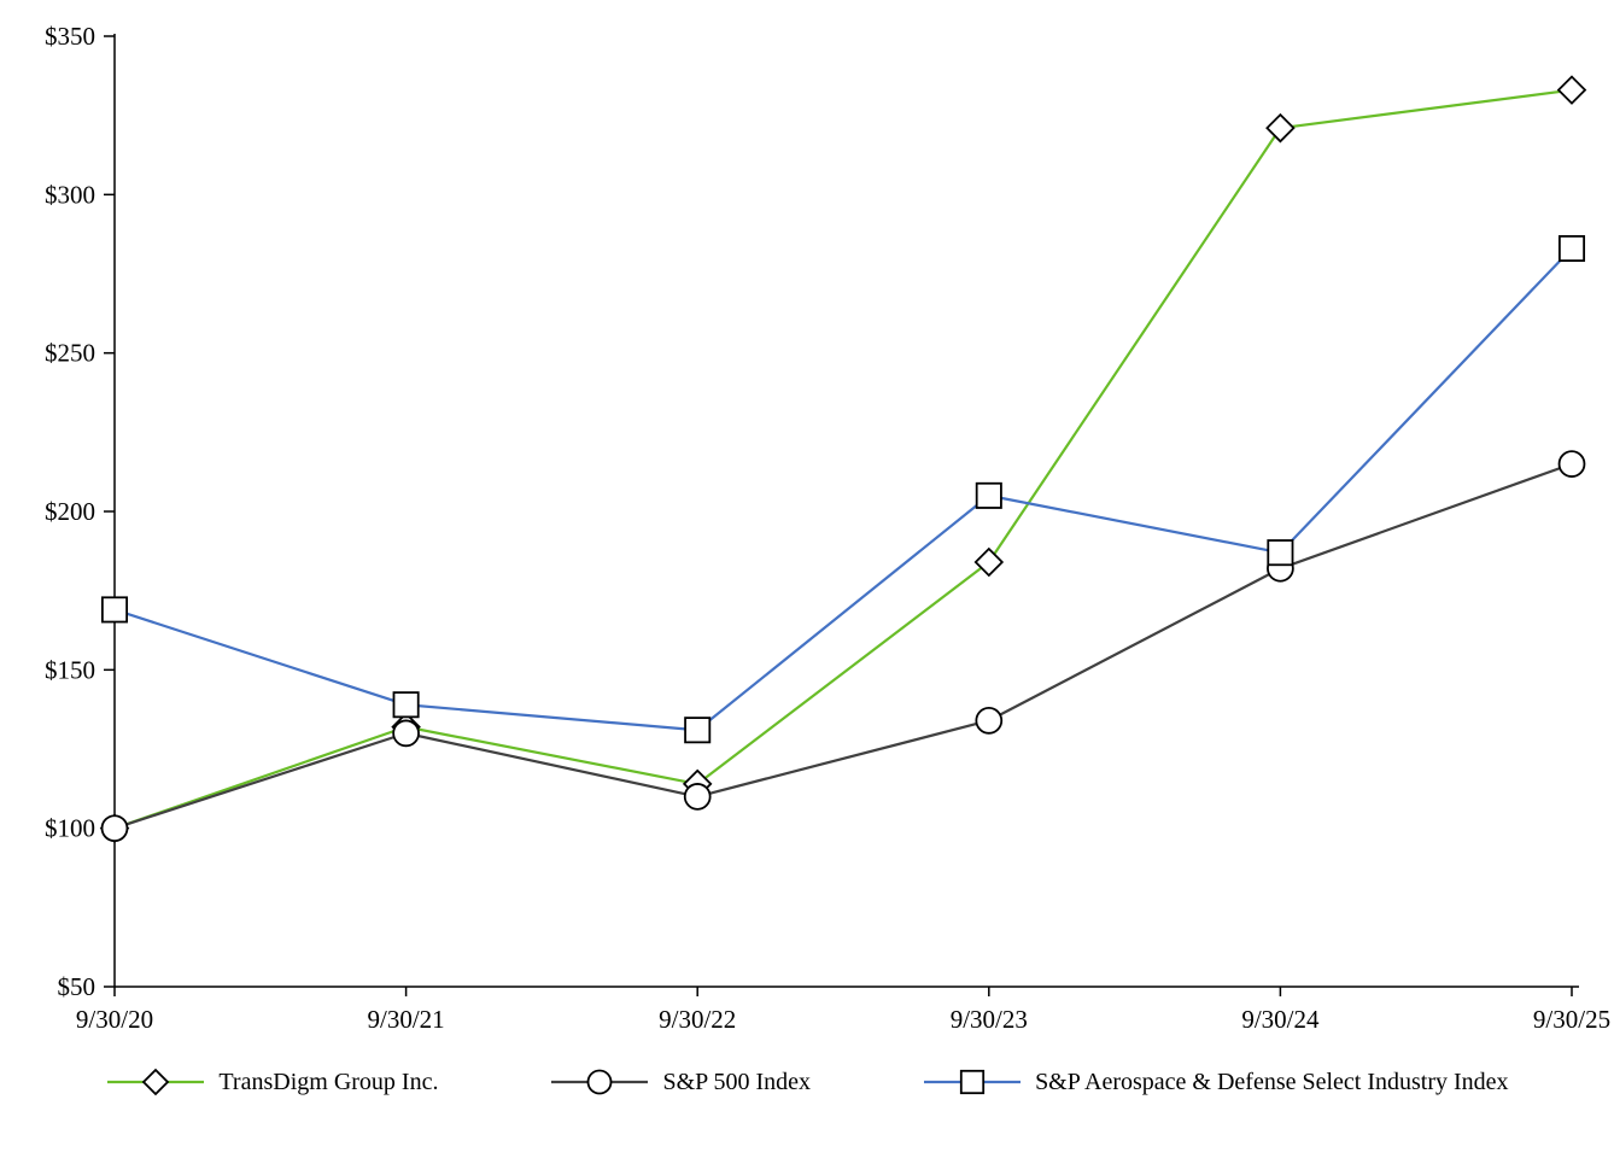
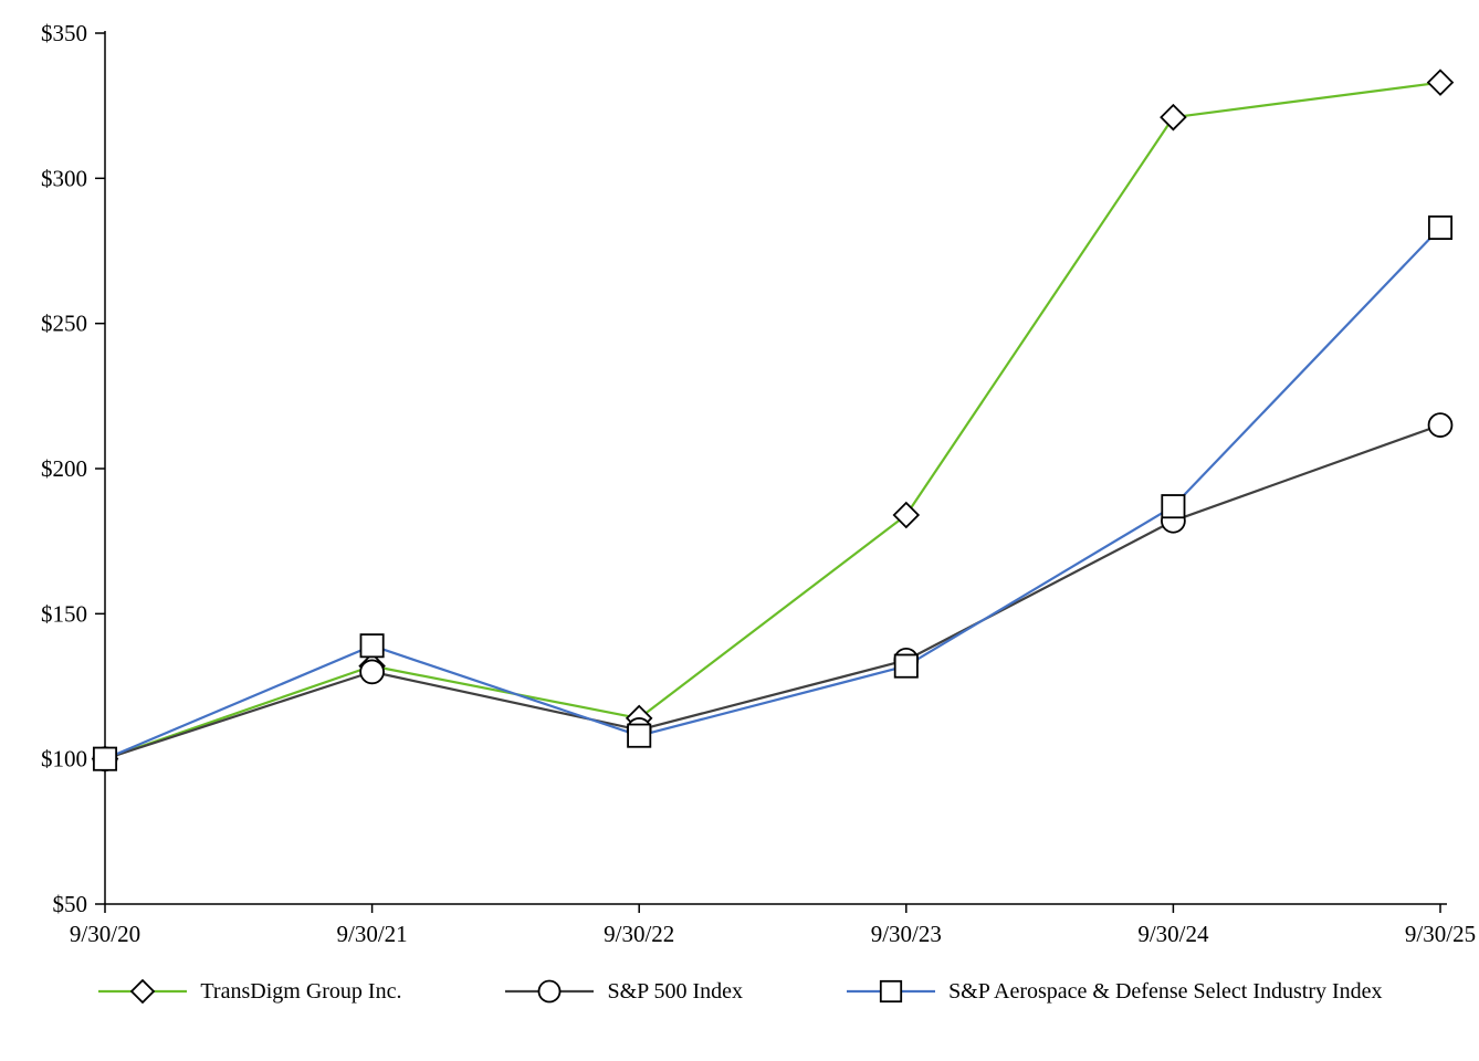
S&P Aerospace & Defense Select Industry Index/9/30/20: $169 -> $100
S&P Aerospace & Defense Select Industry Index/9/30/22: $131 -> $108
S&P Aerospace & Defense Select Industry Index/9/30/23: $205 -> $132
